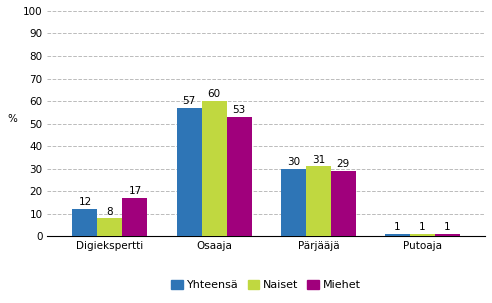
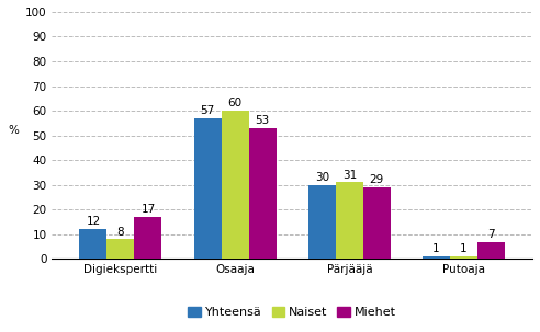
Miehet/Putoaja: 1 -> 7
